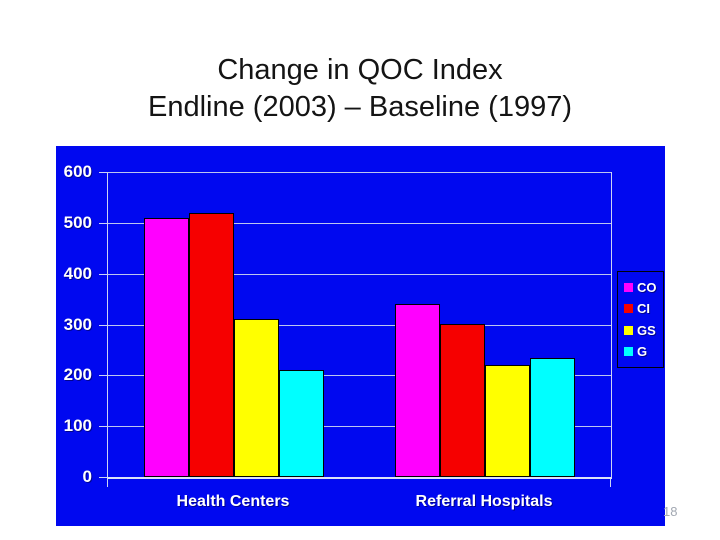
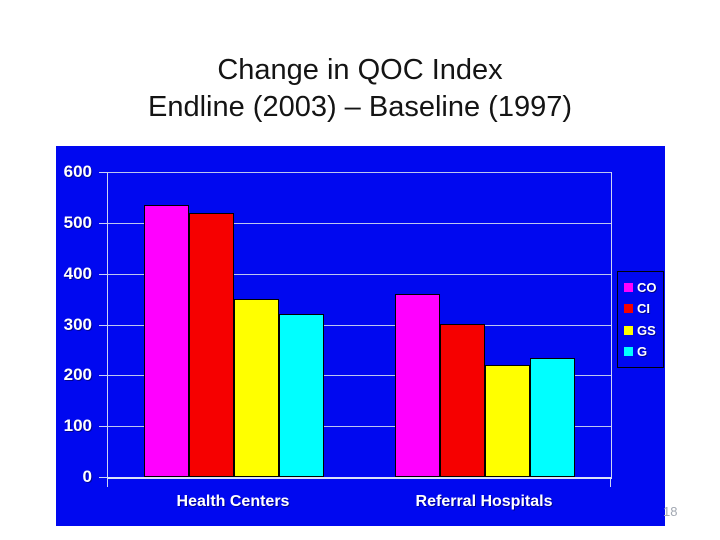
CO/Health Centers: 510 -> 540
GS/Health Centers: 310 -> 350
G/Health Centers: 210 -> 320
CO/Referral Hospitals: 340 -> 360
